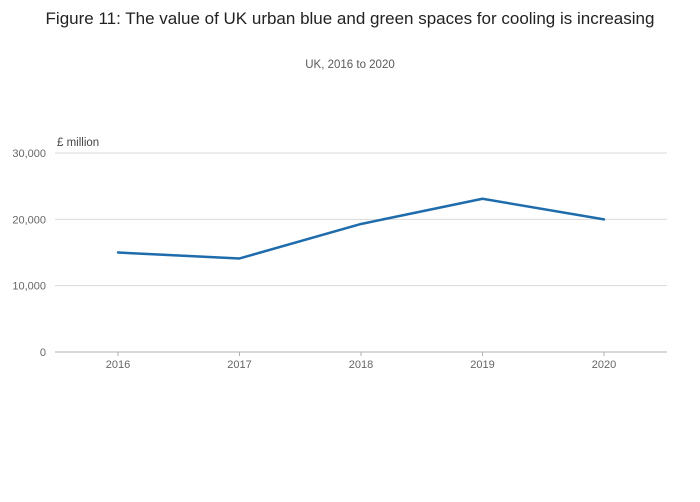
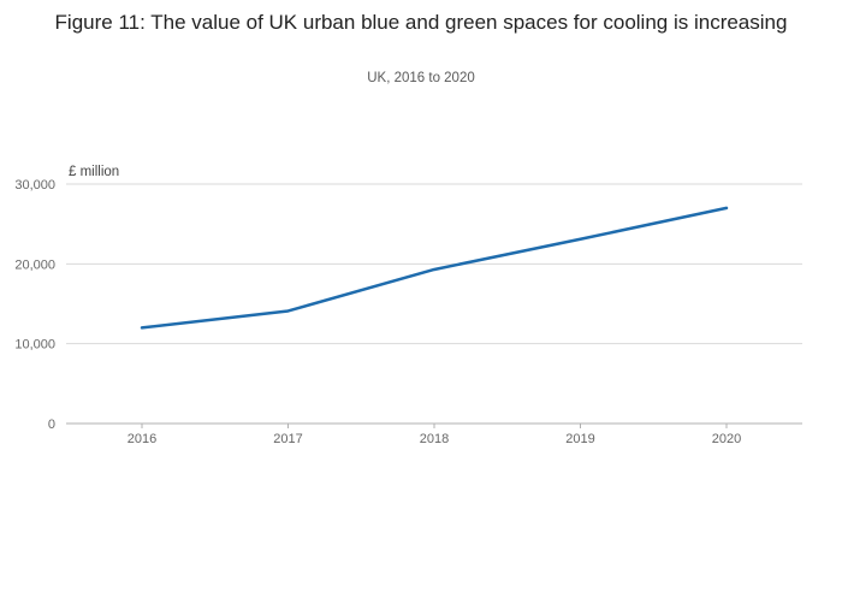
2016: 15000 -> 12000
2020: 20000 -> 27000
